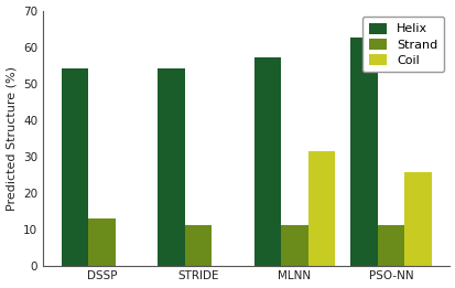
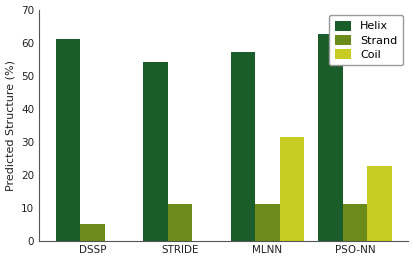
Helix/DSSP: 54.0 -> 61.0
Strand/DSSP: 13 -> 5
Coil/PSO-NN: 25.5 -> 22.5
